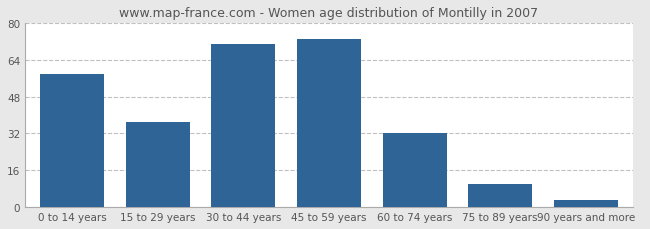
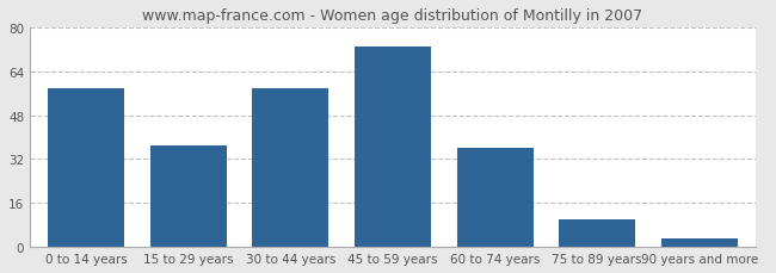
30 to 44 years: 71 -> 58
60 to 74 years: 32 -> 36
